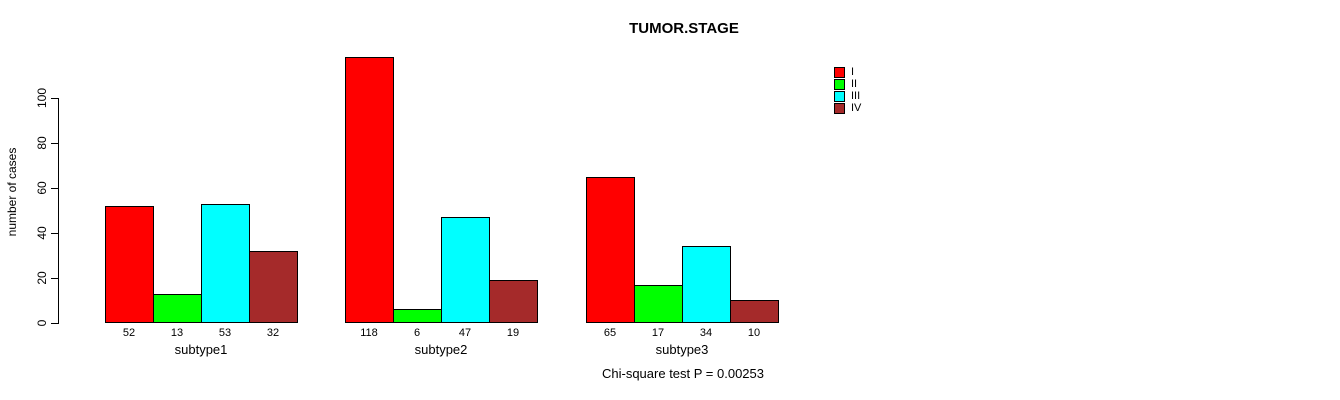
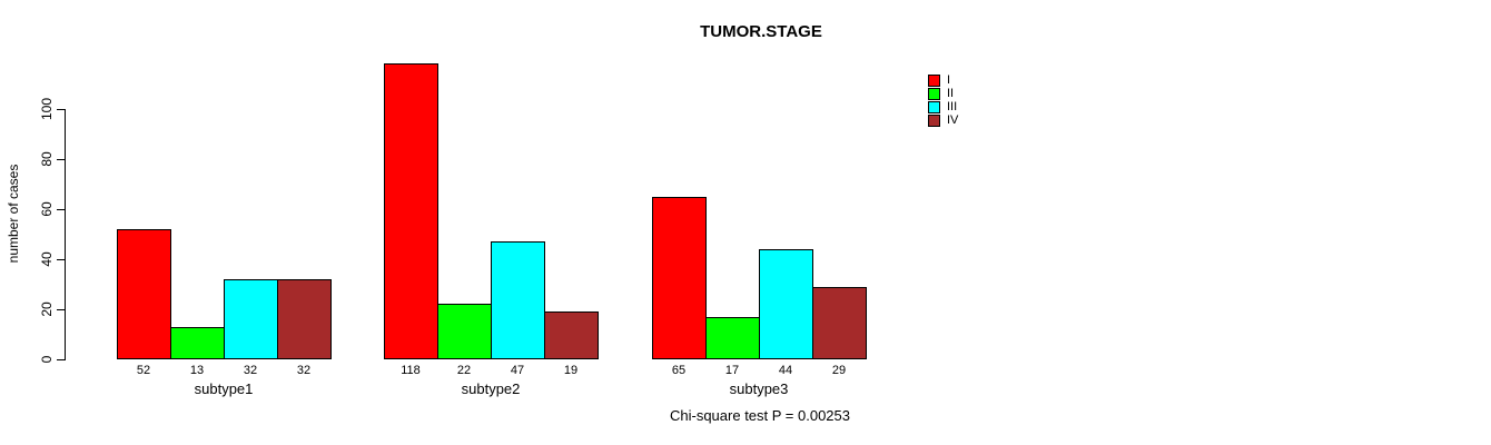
III/subtype1: 53 -> 32
II/subtype2: 6 -> 22
III/subtype3: 34 -> 44
IV/subtype3: 10 -> 29
